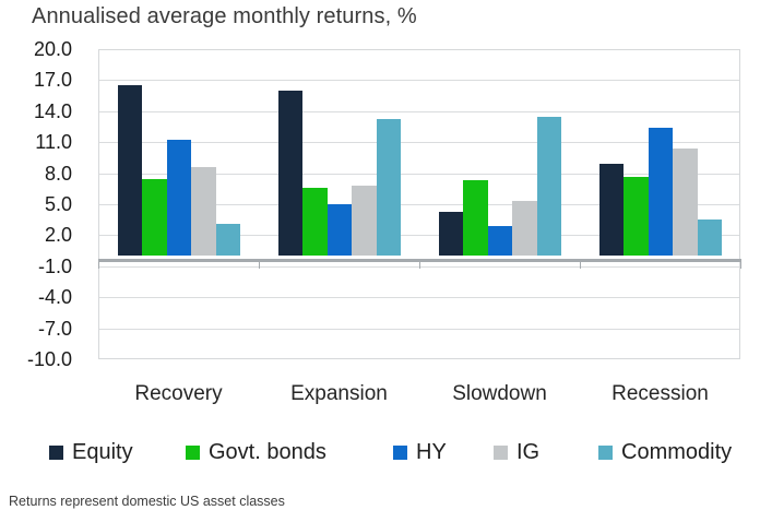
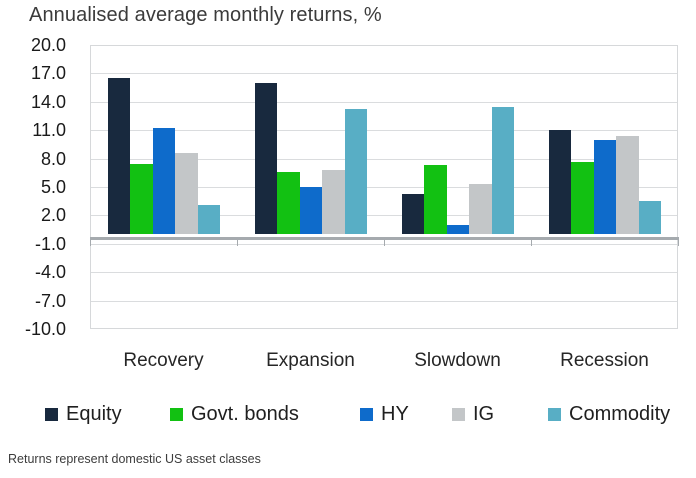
HY/Slowdown: 3 -> 1
Equity/Recession: 9 -> 11
HY/Recession: 12 -> 10
